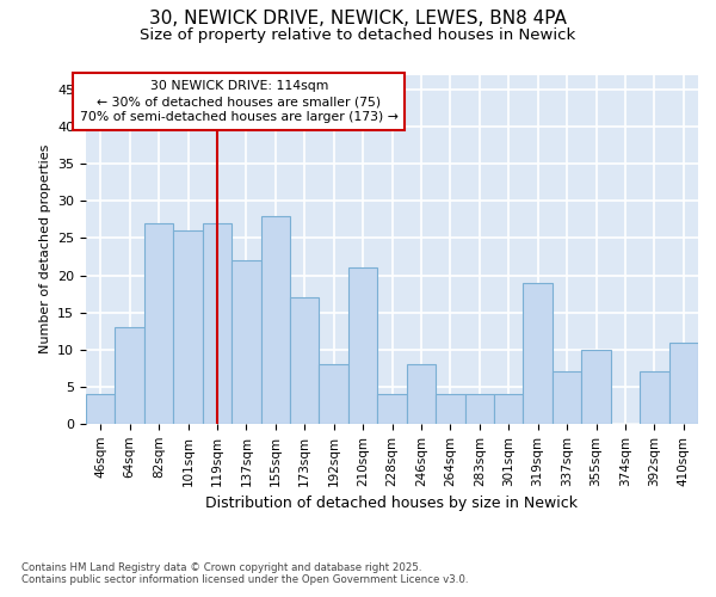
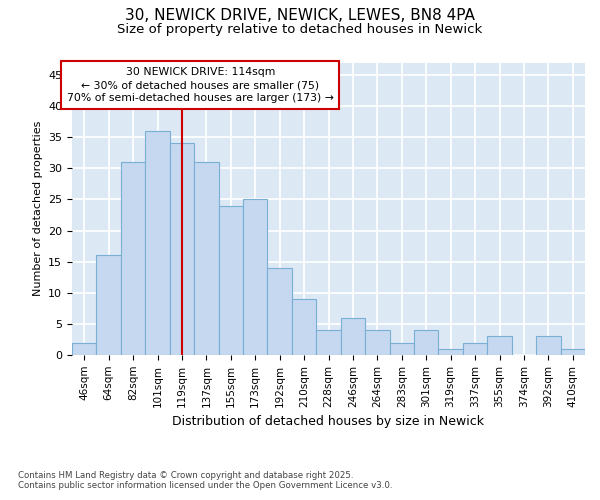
46sqm: 4 -> 2
64sqm: 13 -> 16
82sqm: 27 -> 31
101sqm: 26 -> 36
119sqm: 27 -> 34
137sqm: 22 -> 31
155sqm: 28 -> 24
173sqm: 17 -> 25
192sqm: 8 -> 14
210sqm: 21 -> 9
246sqm: 8 -> 6
283sqm: 4 -> 2
319sqm: 19 -> 1
337sqm: 7 -> 2
355sqm: 10 -> 3
392sqm: 7 -> 3
410sqm: 11 -> 1
